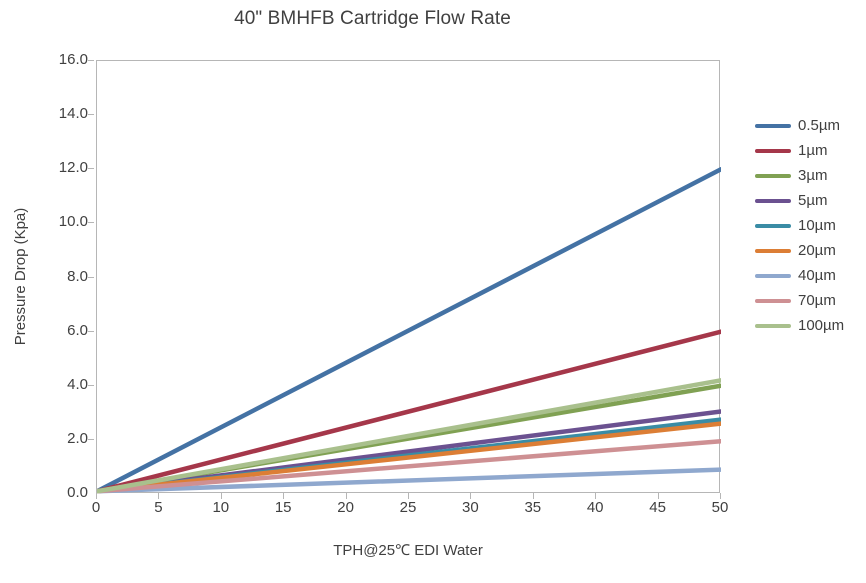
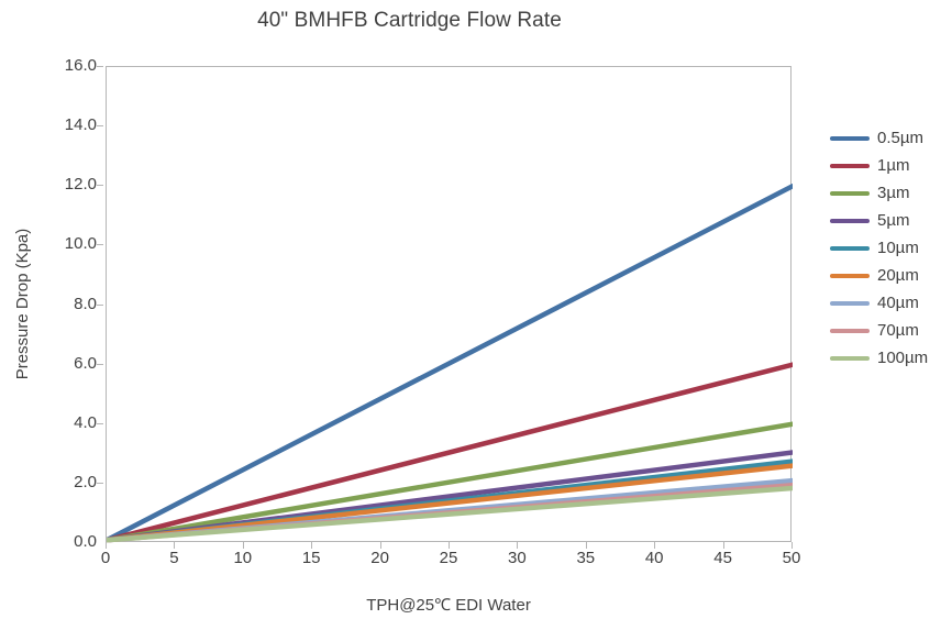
40µm/50: 0.9 -> 2.1
100µm/50: 4.2 -> 1.9
